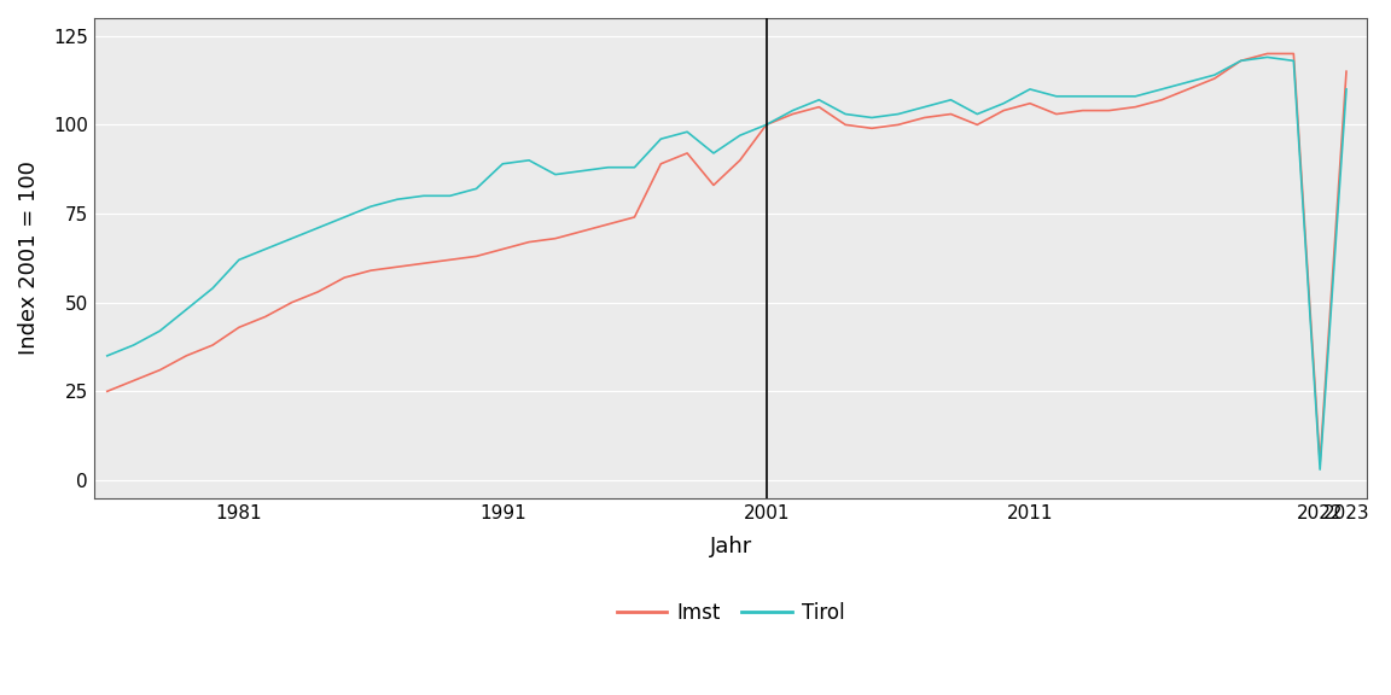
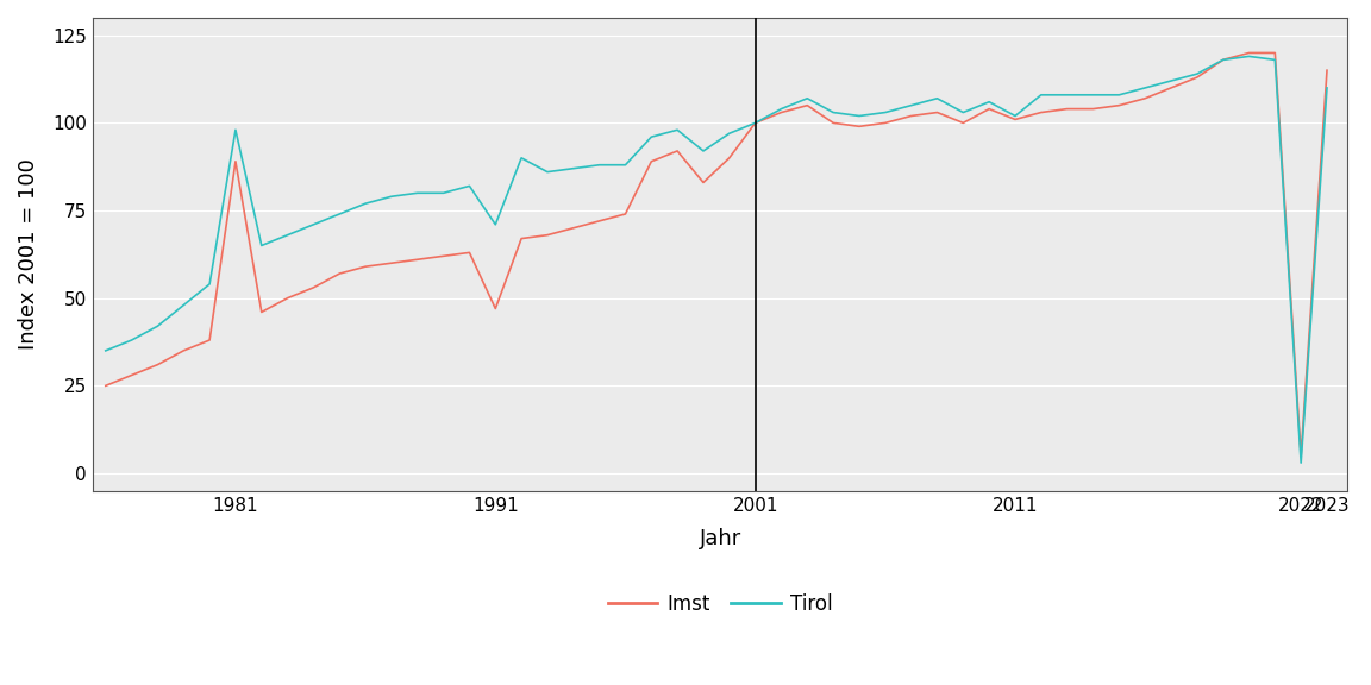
Imst/1981: 43 -> 89
Tirol/1981: 62 -> 98
Imst/1991: 65 -> 47
Tirol/1991: 89 -> 71
Imst/2011: 106 -> 101
Tirol/2011: 110 -> 102
